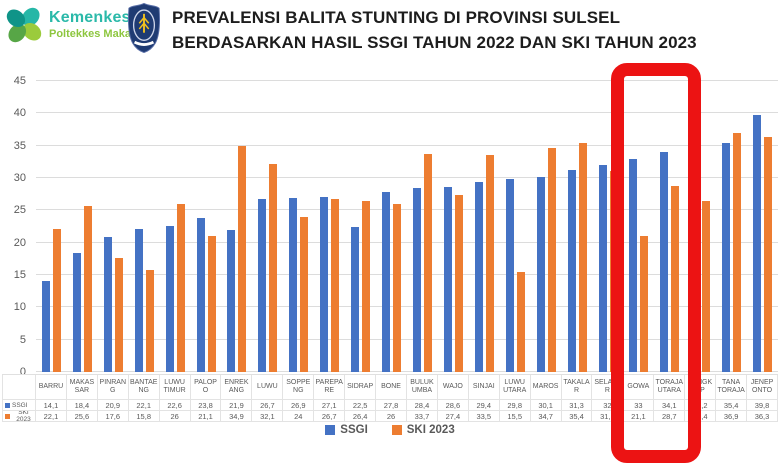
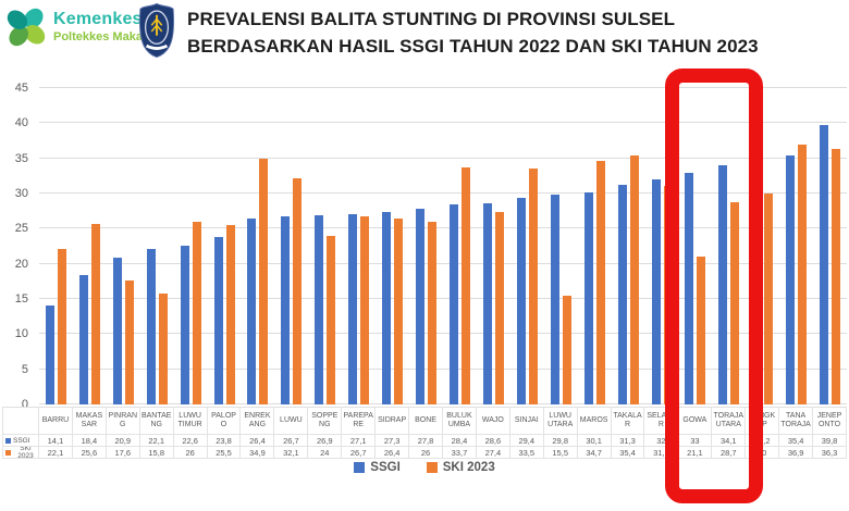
SKI 2023/PALOPO: 21,1 -> 25,5
SSGI/ENREKANG: 21,9 -> 26,4
SSGI/SIDRAP: 22,5 -> 27,3
SKI 2023/PANGKEP: 26,4 -> 30
